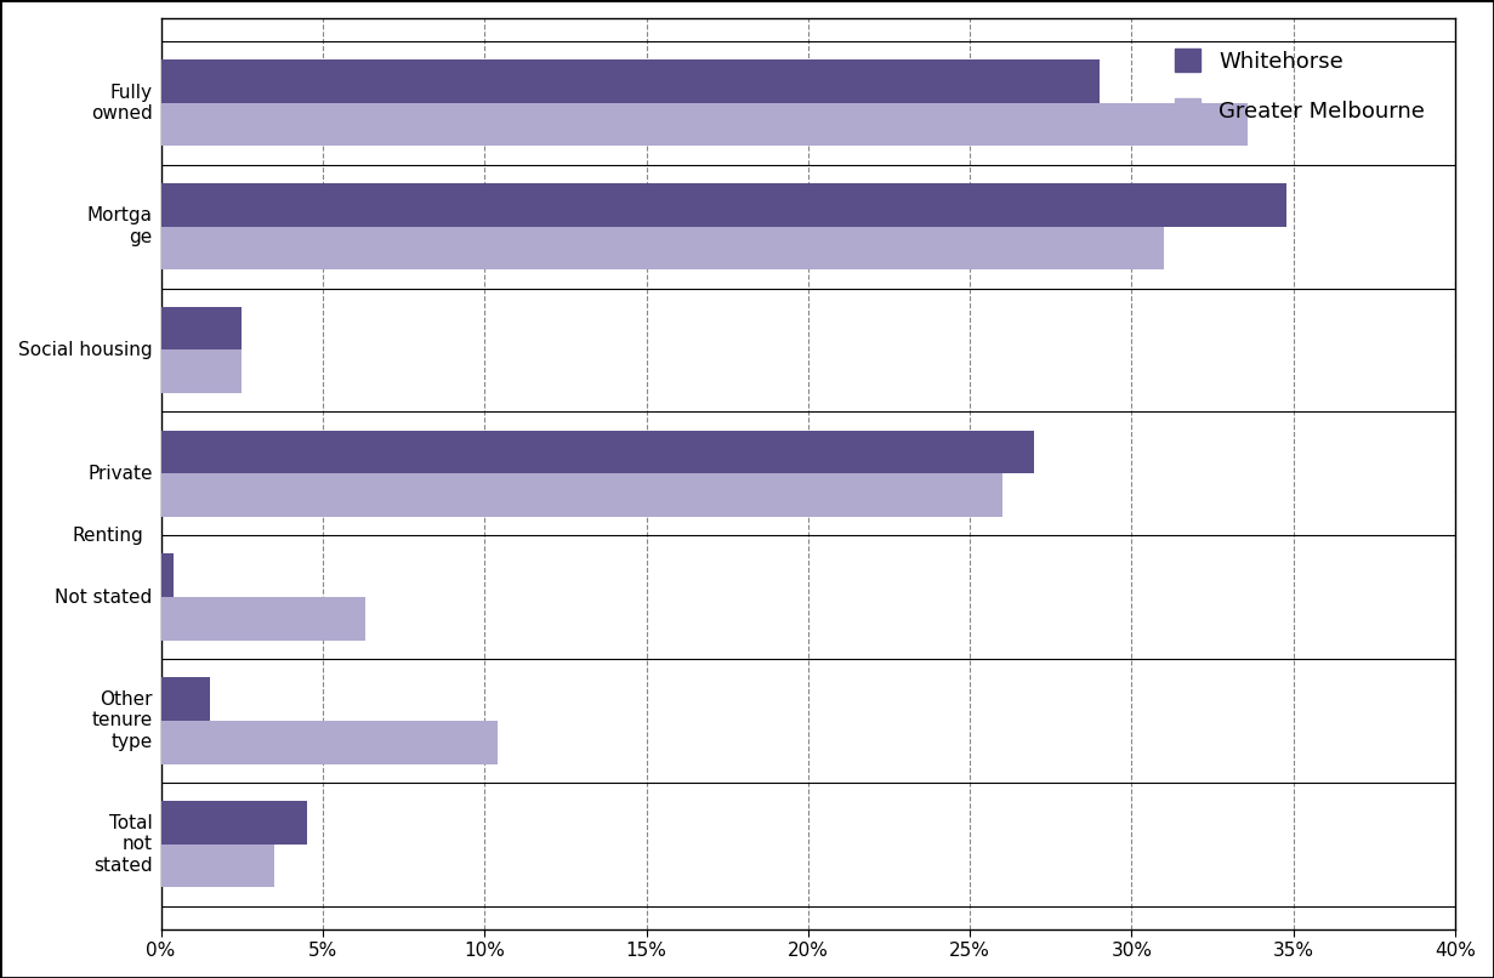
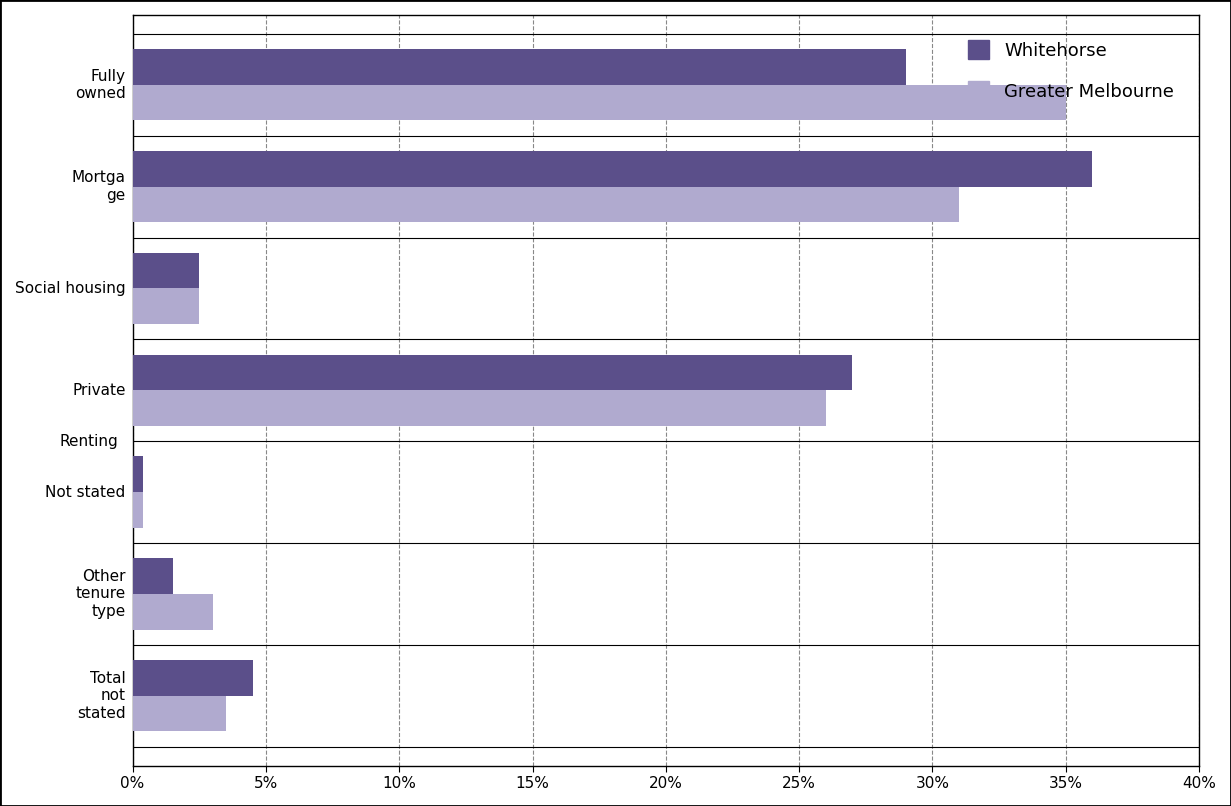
Greater Melbourne/Fully owned: 33.6% -> 35.0%
Whitehorse/Mortga ge: 34.8% -> 36.0%
Greater Melbourne/Not stated: 6.3% -> 0.4%
Greater Melbourne/Other tenure type: 10.4% -> 3.0%
